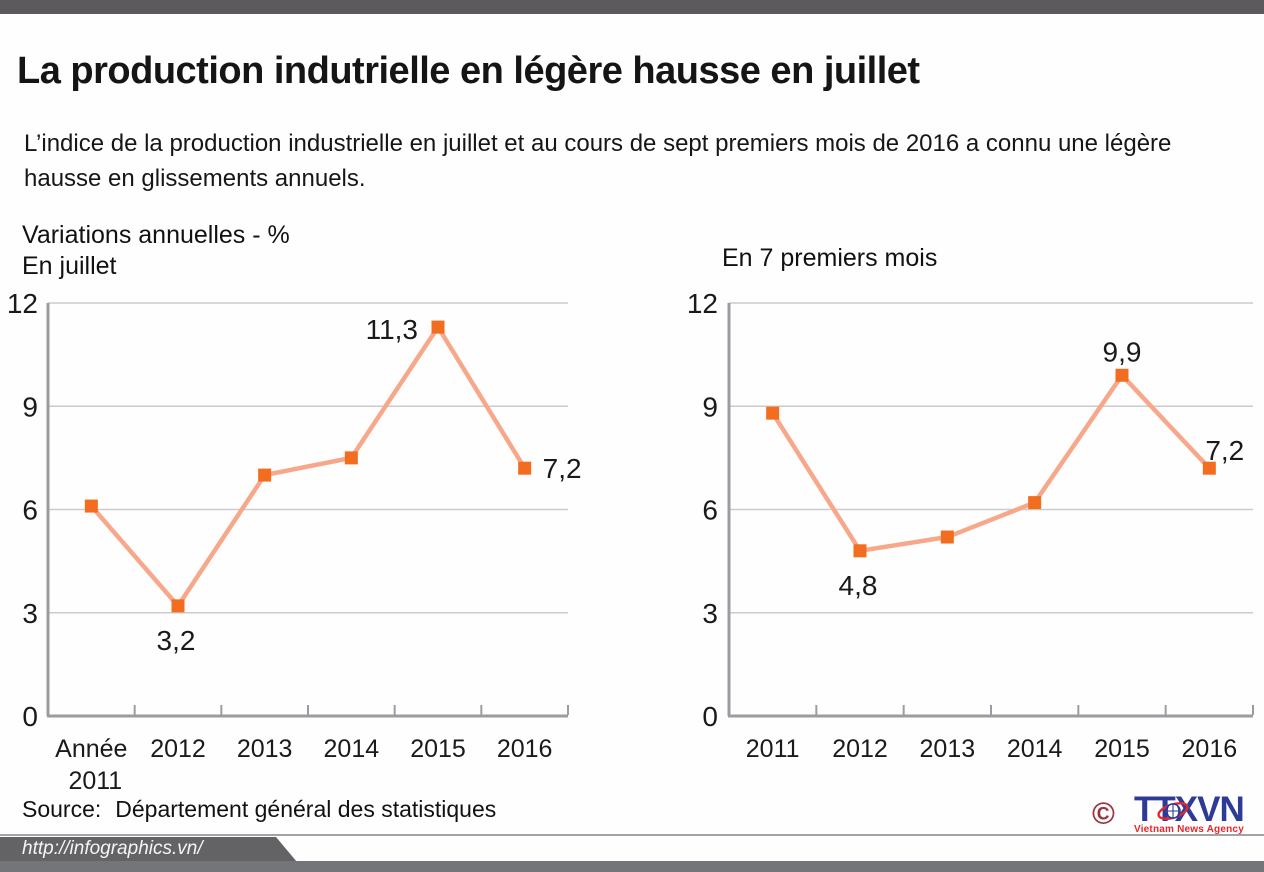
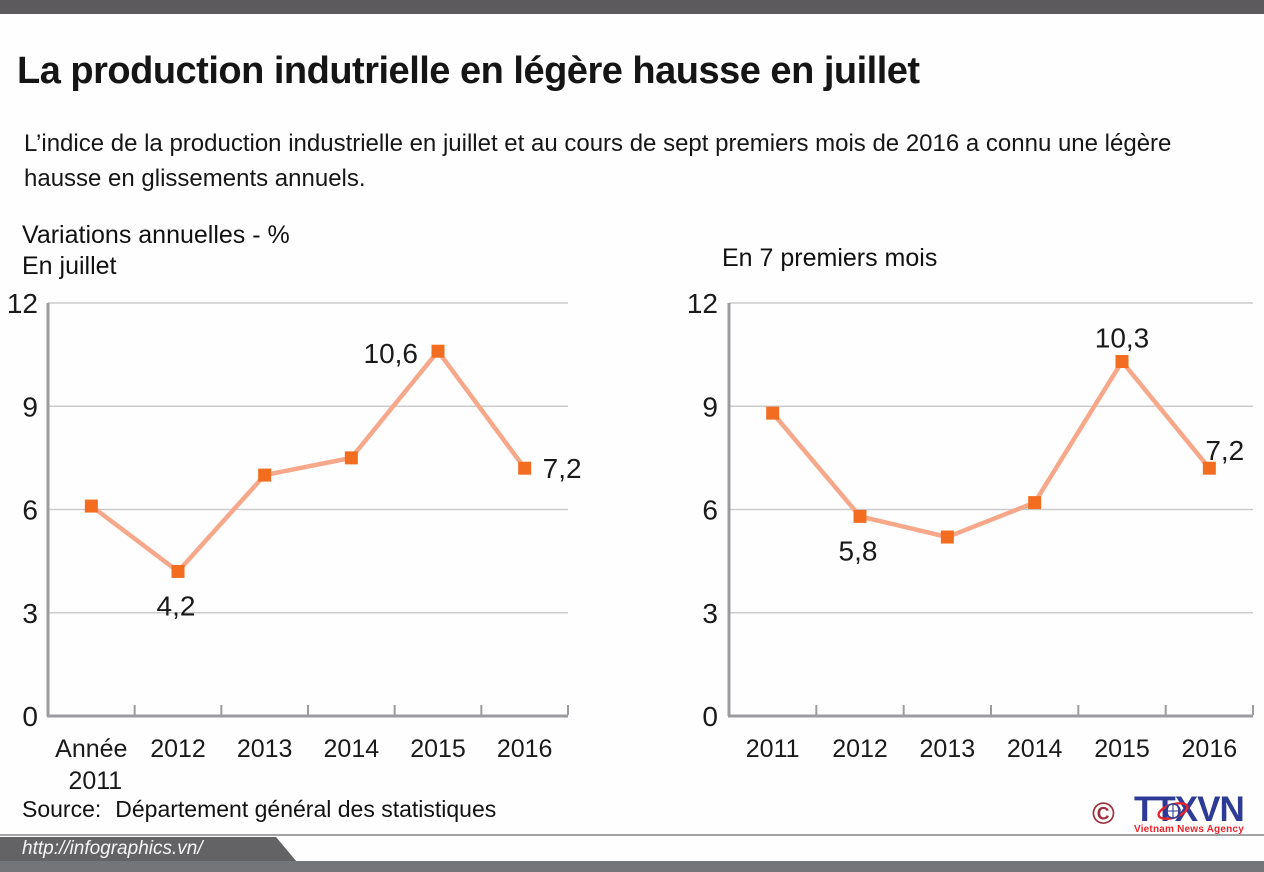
En juillet/2012: 3,2 -> 4,2
En juillet/2015: 11,3 -> 10,6
En 7 premiers mois/2012: 4,8 -> 5,8
En 7 premiers mois/2015: 9,9 -> 10,3
